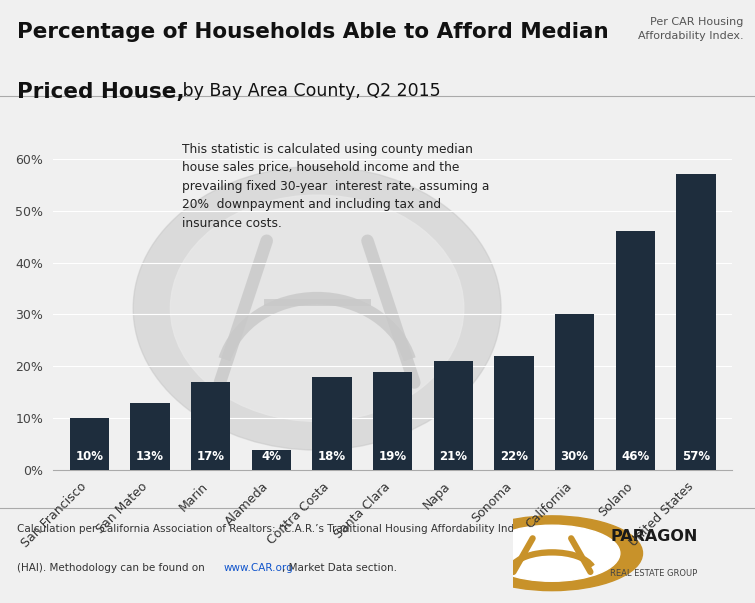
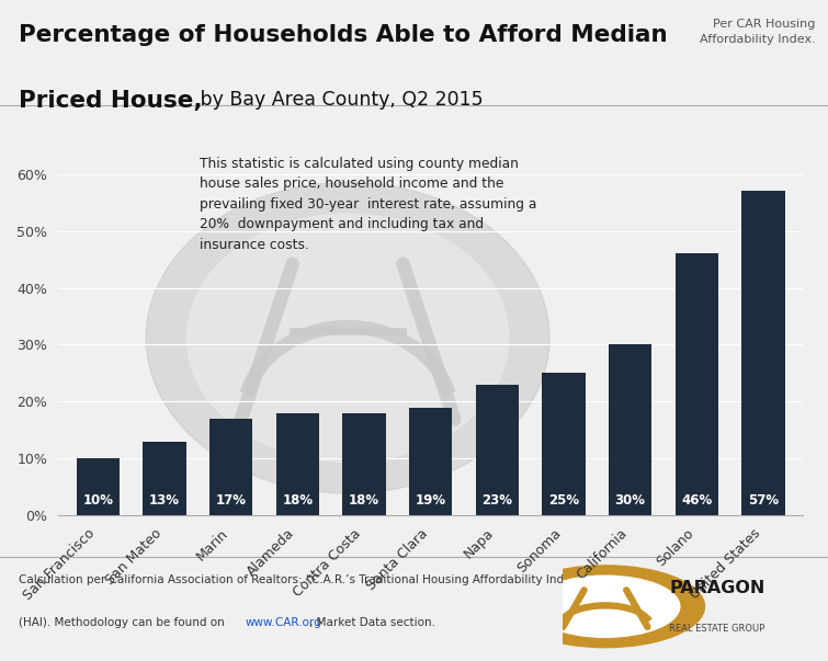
Alameda: 4% -> 18%
Napa: 21% -> 23%
Sonoma: 22% -> 25%
